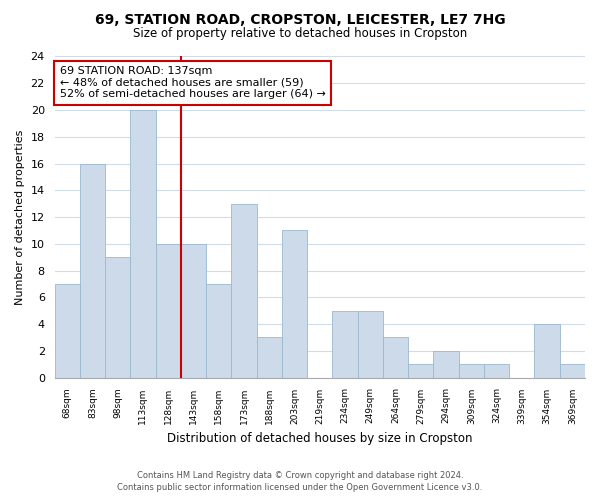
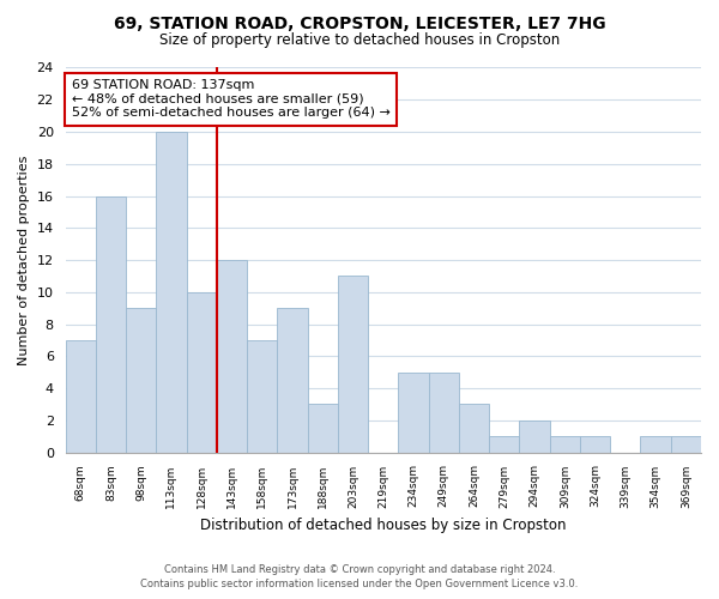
143sqm: 10 -> 12
173sqm: 13 -> 9
354sqm: 4 -> 1
